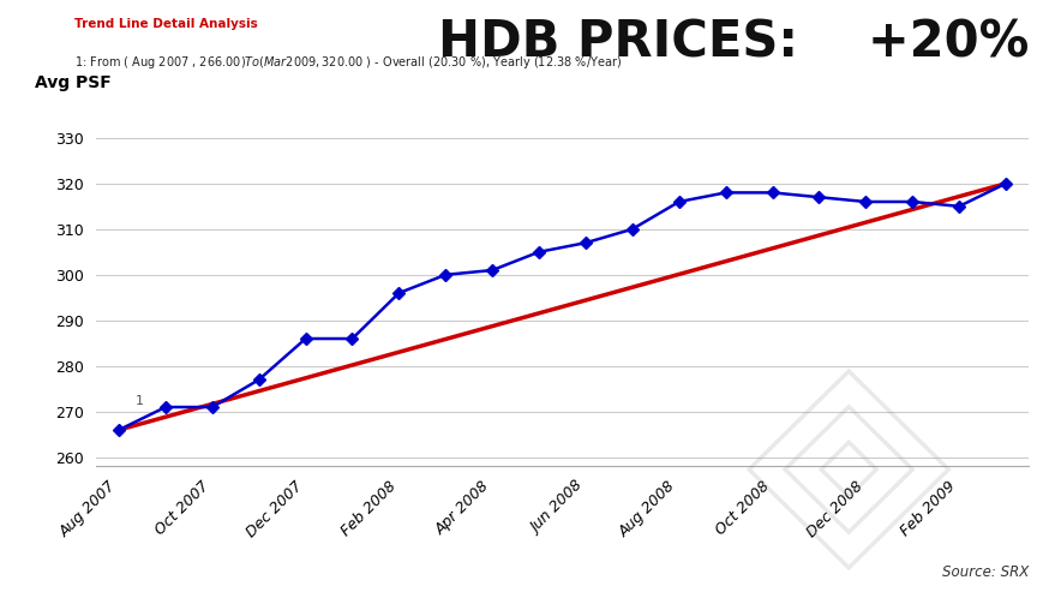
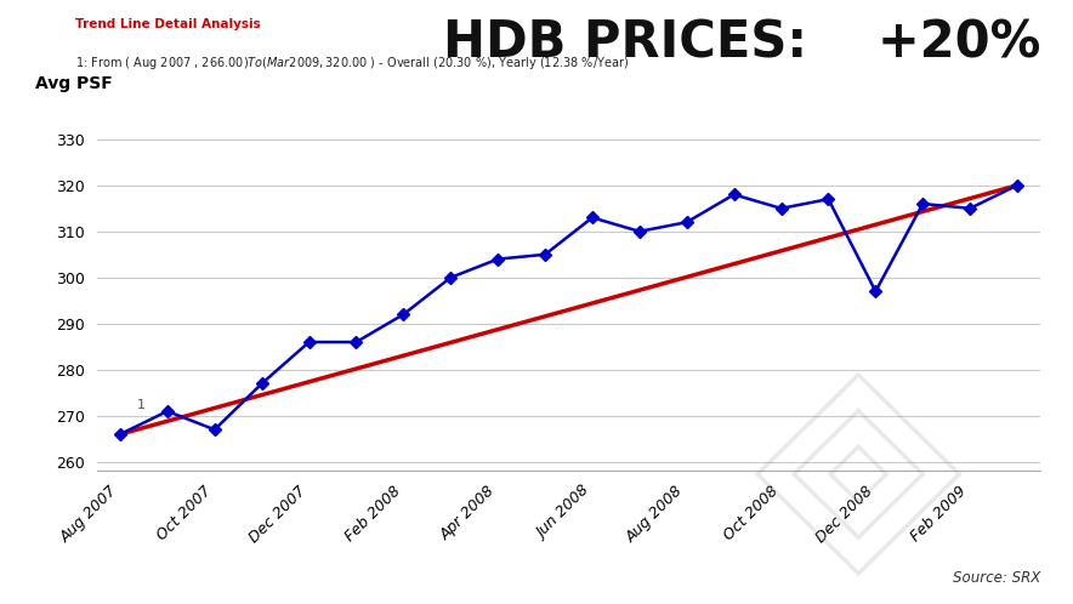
Oct 2007: 271 -> 267
Feb 2008: 296 -> 292
Apr 2008: 301 -> 304
Jun 2008: 307 -> 313
Aug 2008: 316 -> 312
Oct 2008: 318 -> 315
Dec 2008: 316 -> 297
